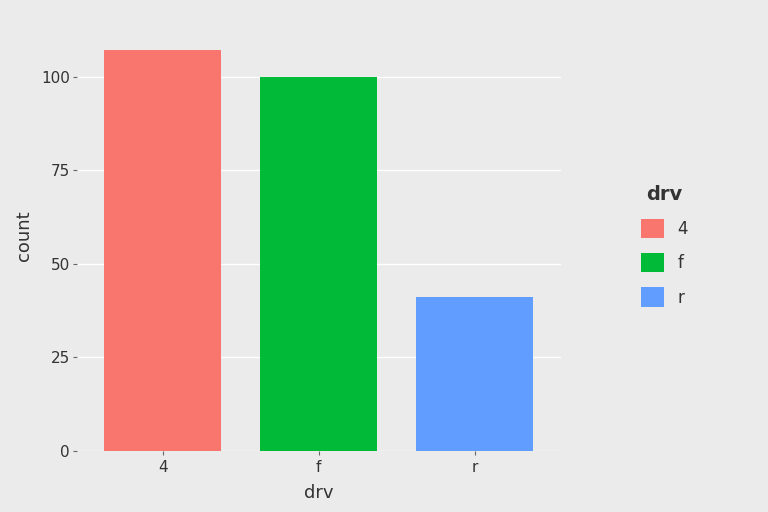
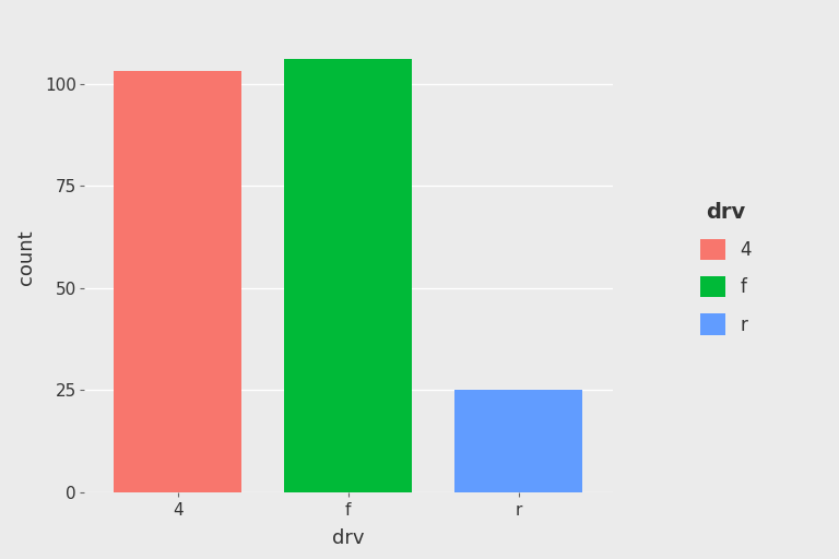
4: 107 -> 103
f: 100 -> 106
r: 41 -> 25
